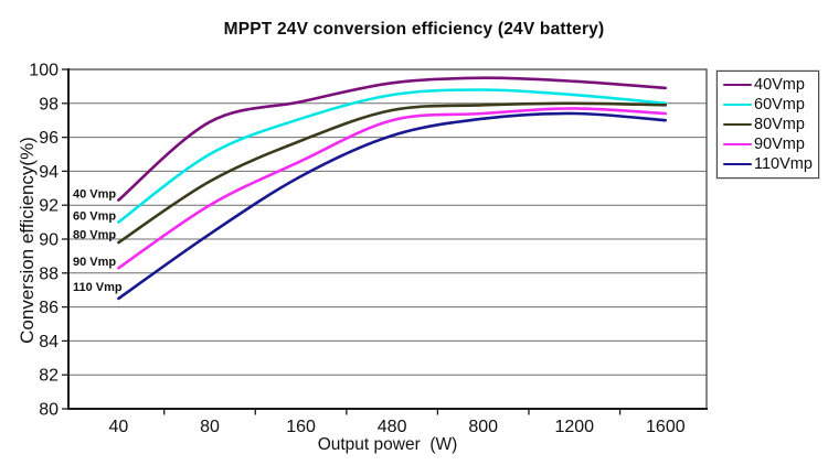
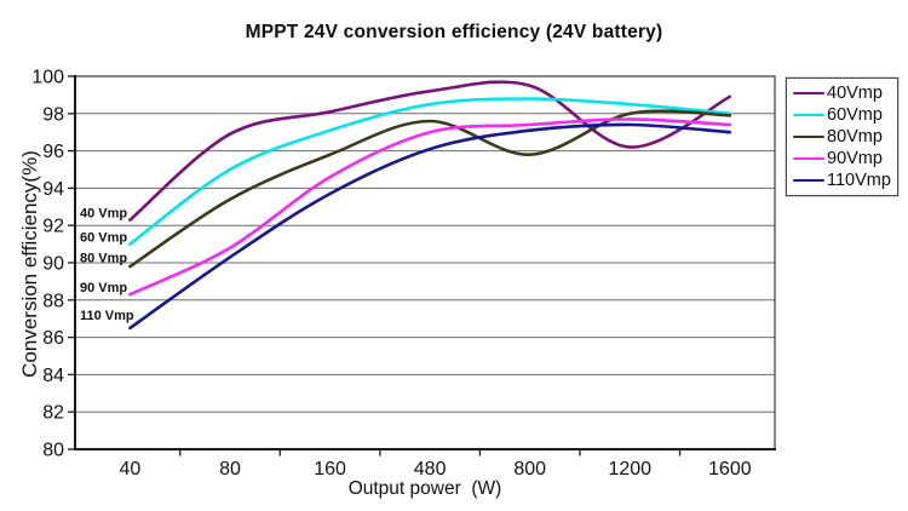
90Vmp/80: 92.0 -> 90.8
80Vmp/800: 97.9 -> 95.8
40Vmp/1200: 99.3 -> 96.2
